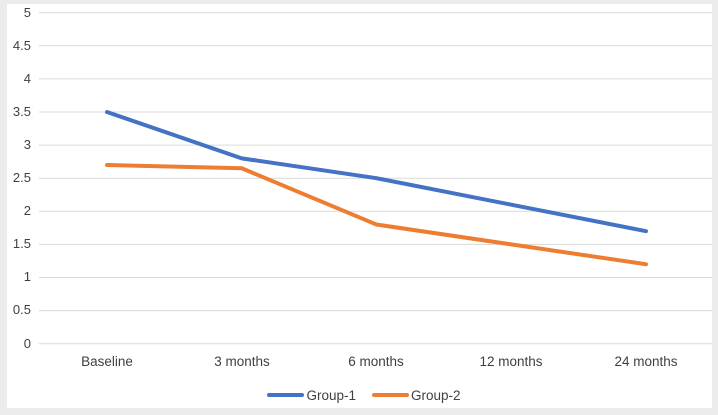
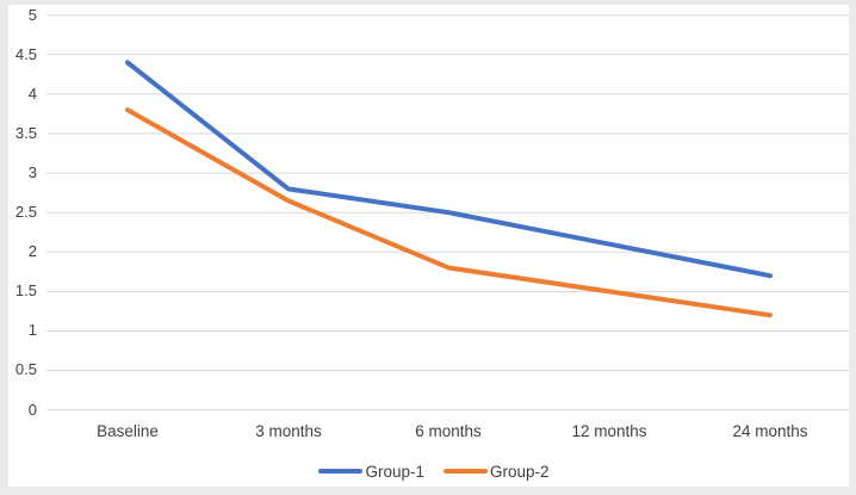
Group-1/Baseline: 3.5 -> 4.4
Group-2/Baseline: 2.7 -> 3.8
